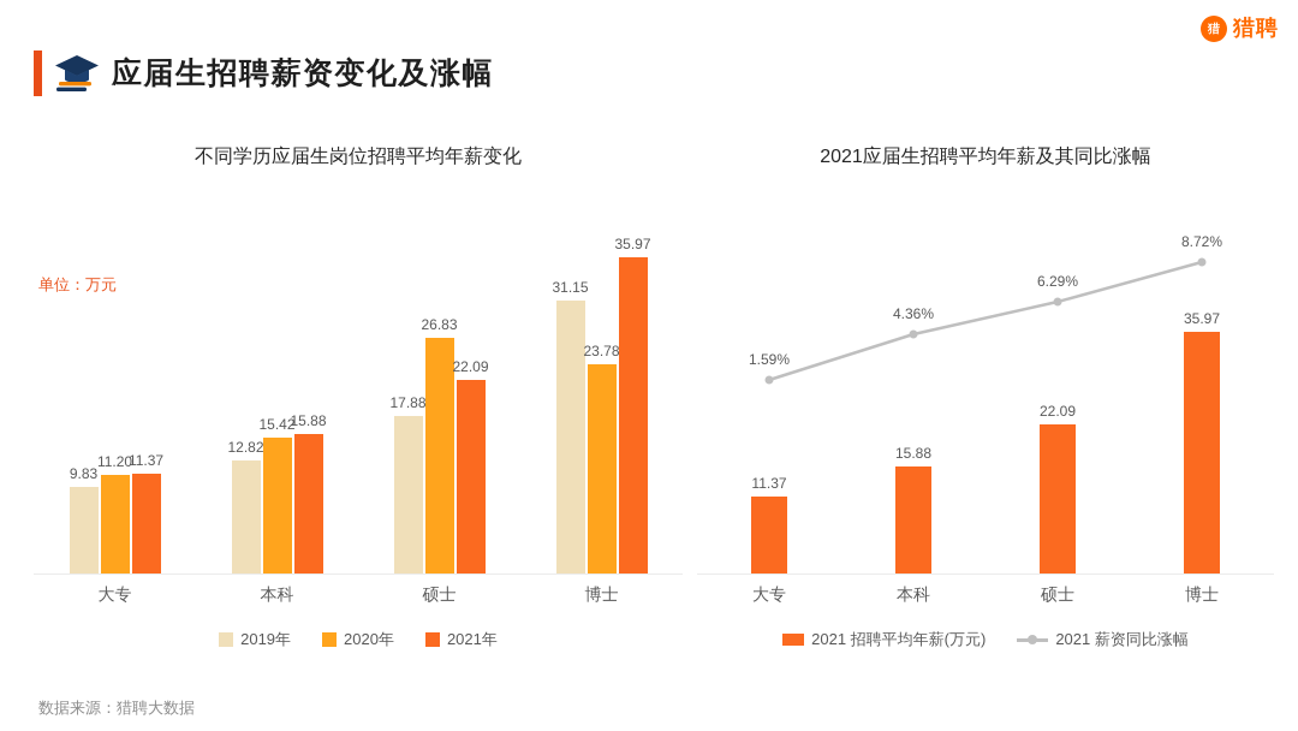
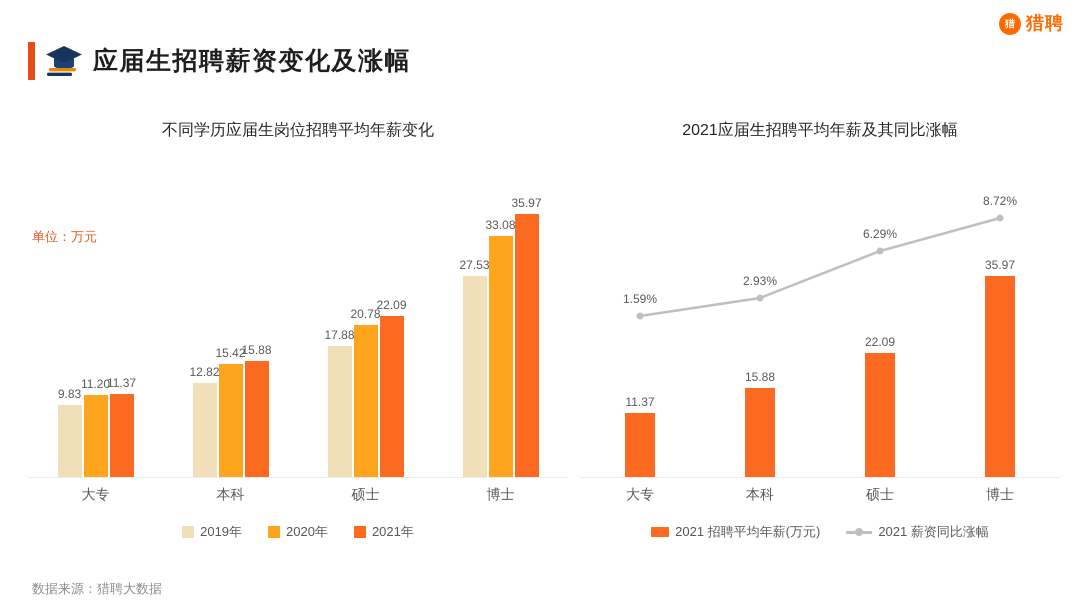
不同学历应届生岗位招聘平均年薪变化/2020年/硕士: 26.83 -> 20.78
不同学历应届生岗位招聘平均年薪变化/2019年/博士: 31.15 -> 27.53
不同学历应届生岗位招聘平均年薪变化/2020年/博士: 23.78 -> 33.08
2021应届生招聘平均年薪及其同比涨幅/2021 薪资同比涨幅/本科: 4.36% -> 2.93%
